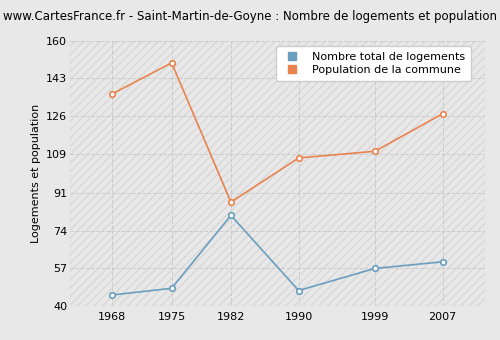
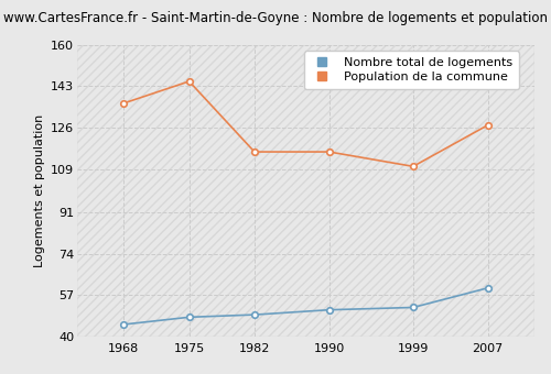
Population de la commune/1975: 150 -> 145
Nombre total de logements/1982: 81 -> 49
Population de la commune/1982: 87 -> 116
Nombre total de logements/1990: 47 -> 51
Population de la commune/1990: 107 -> 116
Nombre total de logements/1999: 57 -> 52
